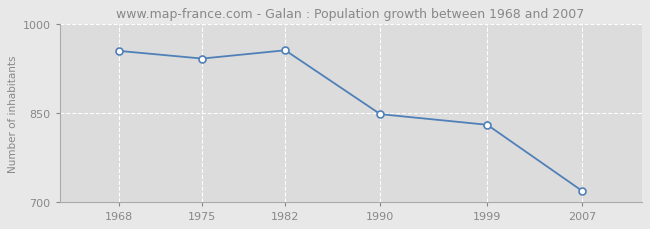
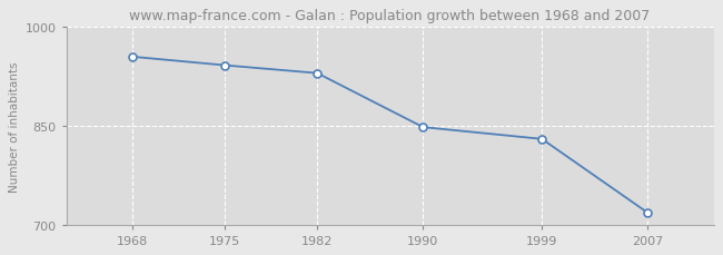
1982: 956 -> 930
